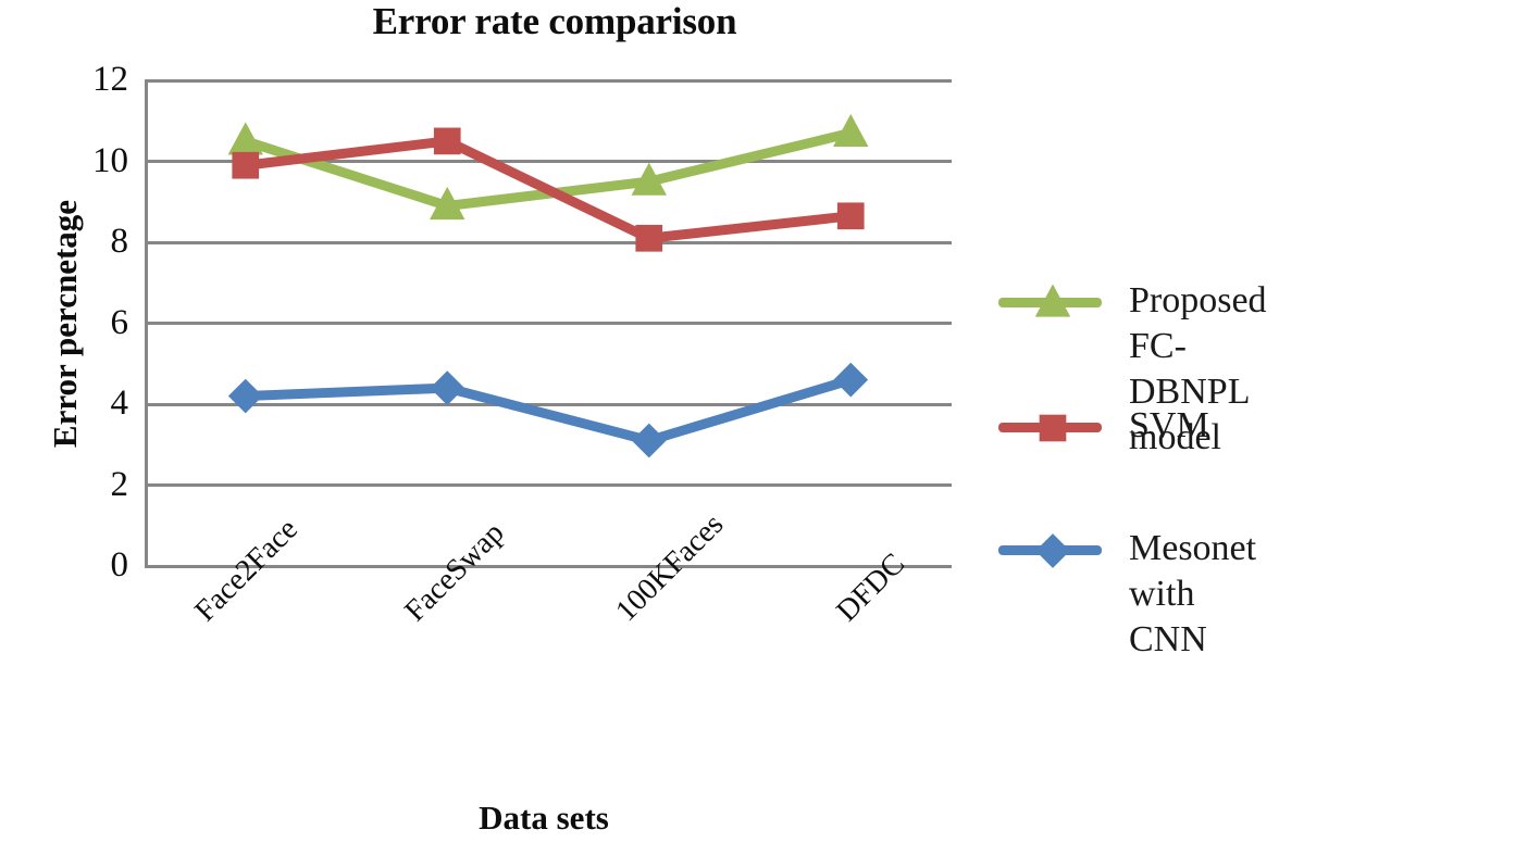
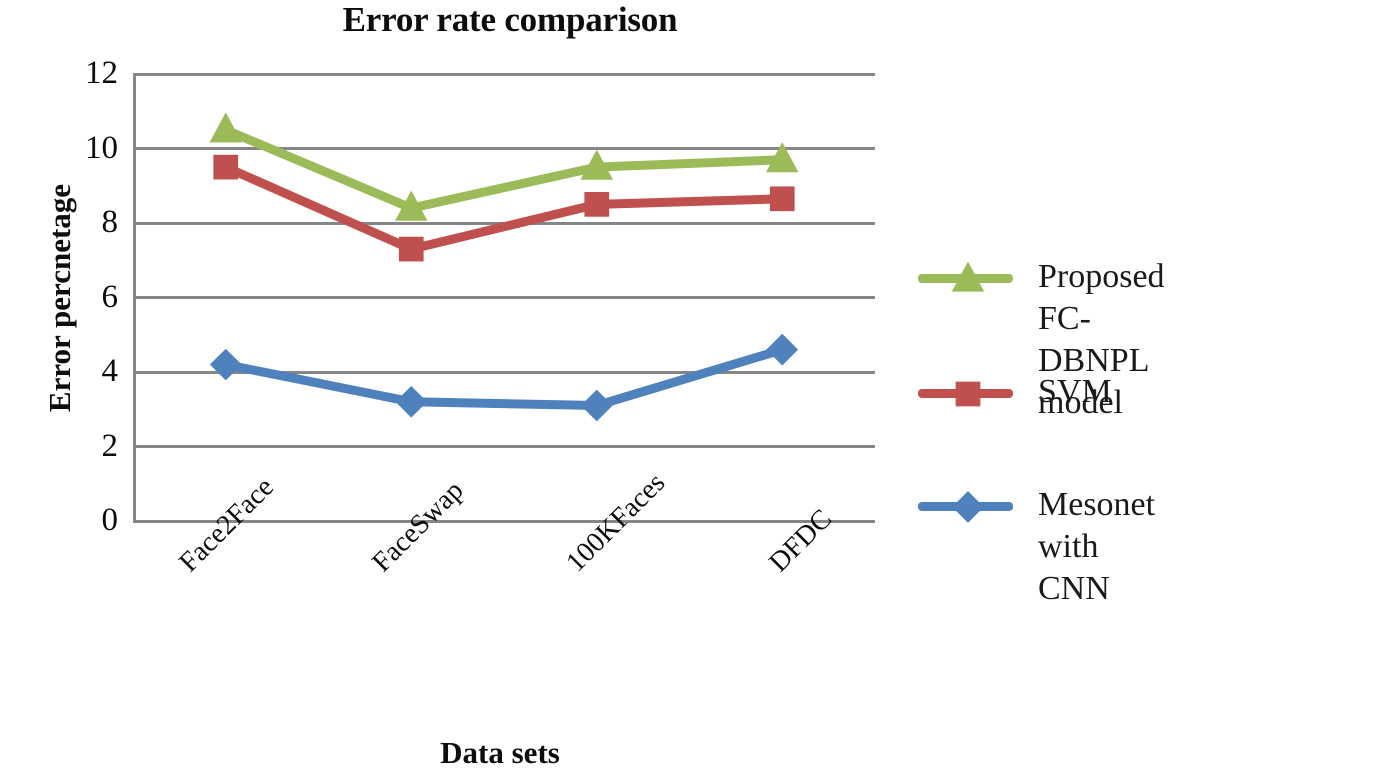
SVM/Face2Face: 9.9 -> 9.5
Proposed FC-DBNPL model/FaceSwap: 8.9 -> 8.4
SVM/FaceSwap: 10.5 -> 7.3
Mesonet with CNN/FaceSwap: 4.4 -> 3.2
SVM/100KFaces: 8.1 -> 8.5
Proposed FC-DBNPL model/DFDC: 10.7 -> 9.7
